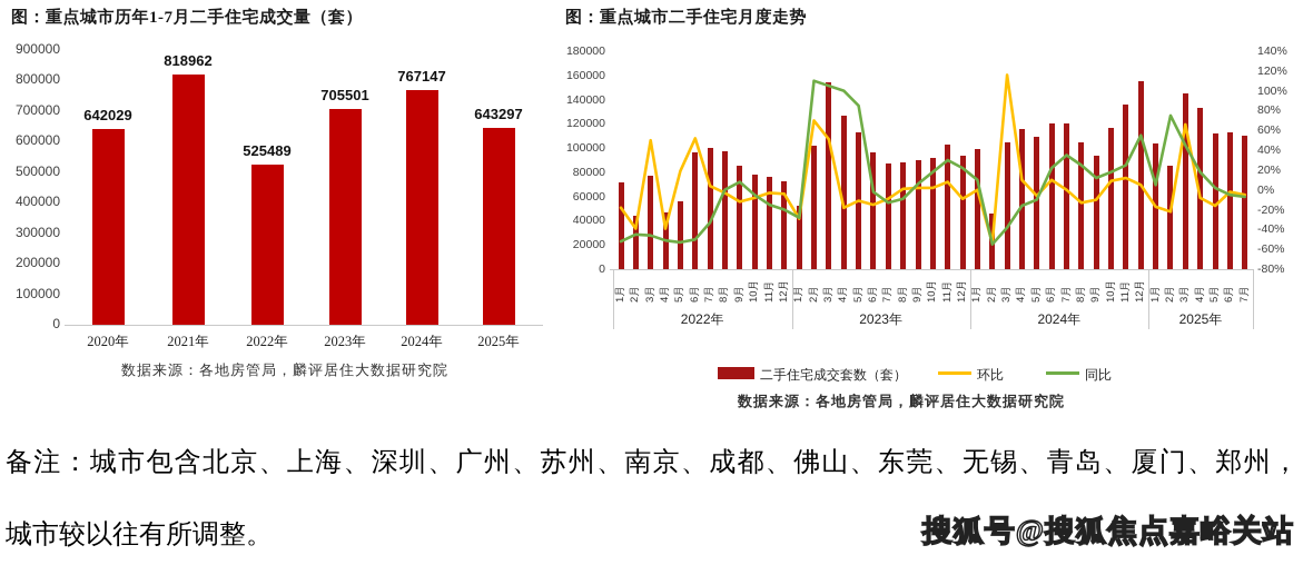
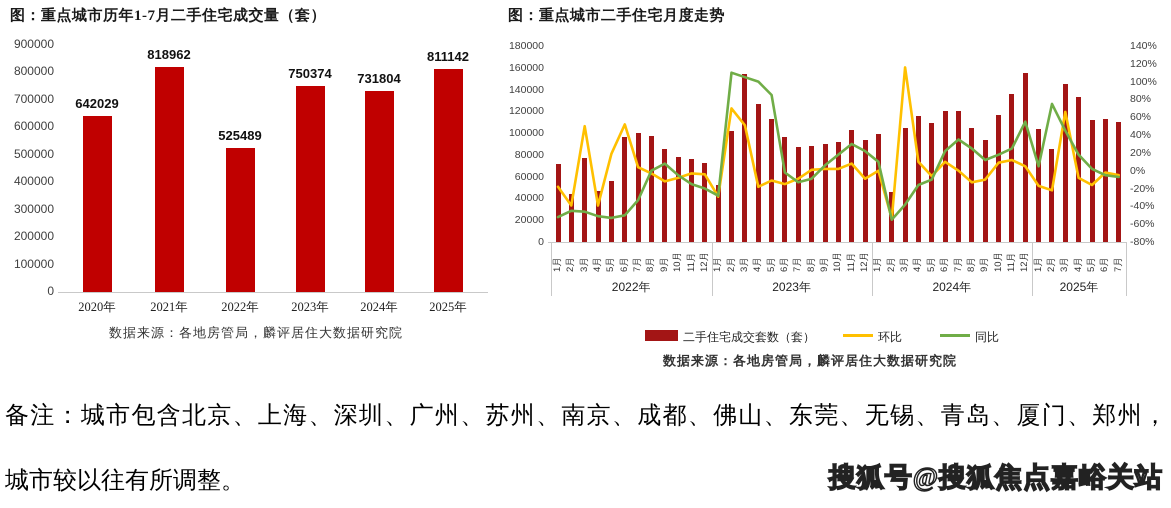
图：重点城市历年1-7月二手住宅成交量（套）/2023年: 705501 -> 750374
图：重点城市历年1-7月二手住宅成交量（套）/2024年: 767147 -> 731804
图：重点城市历年1-7月二手住宅成交量（套）/2025年: 643297 -> 811142
